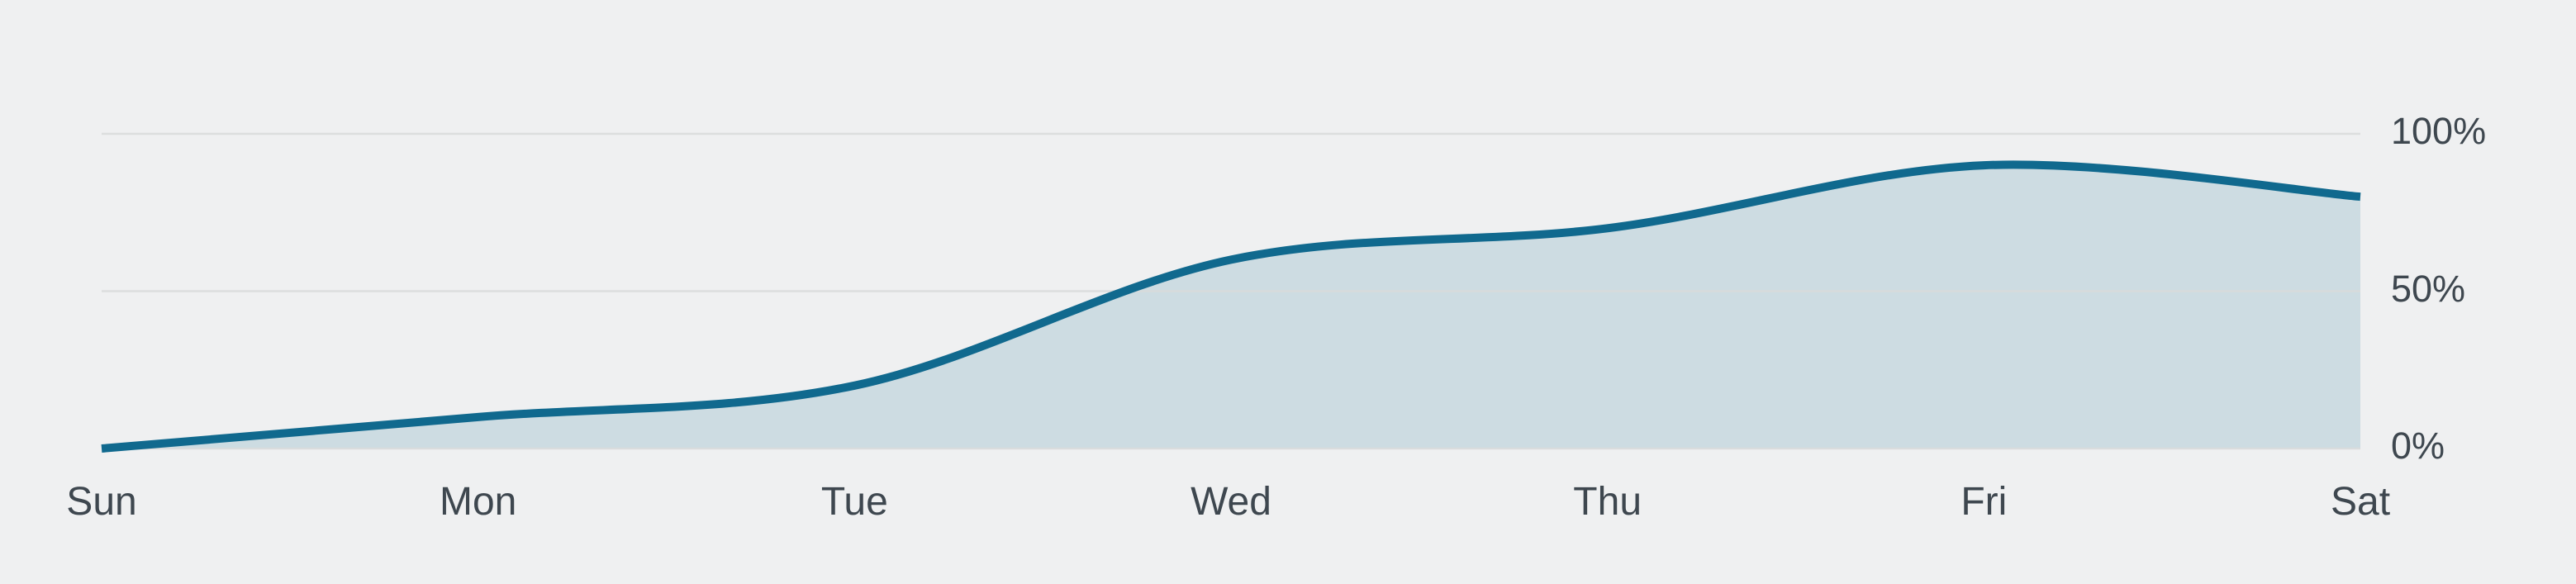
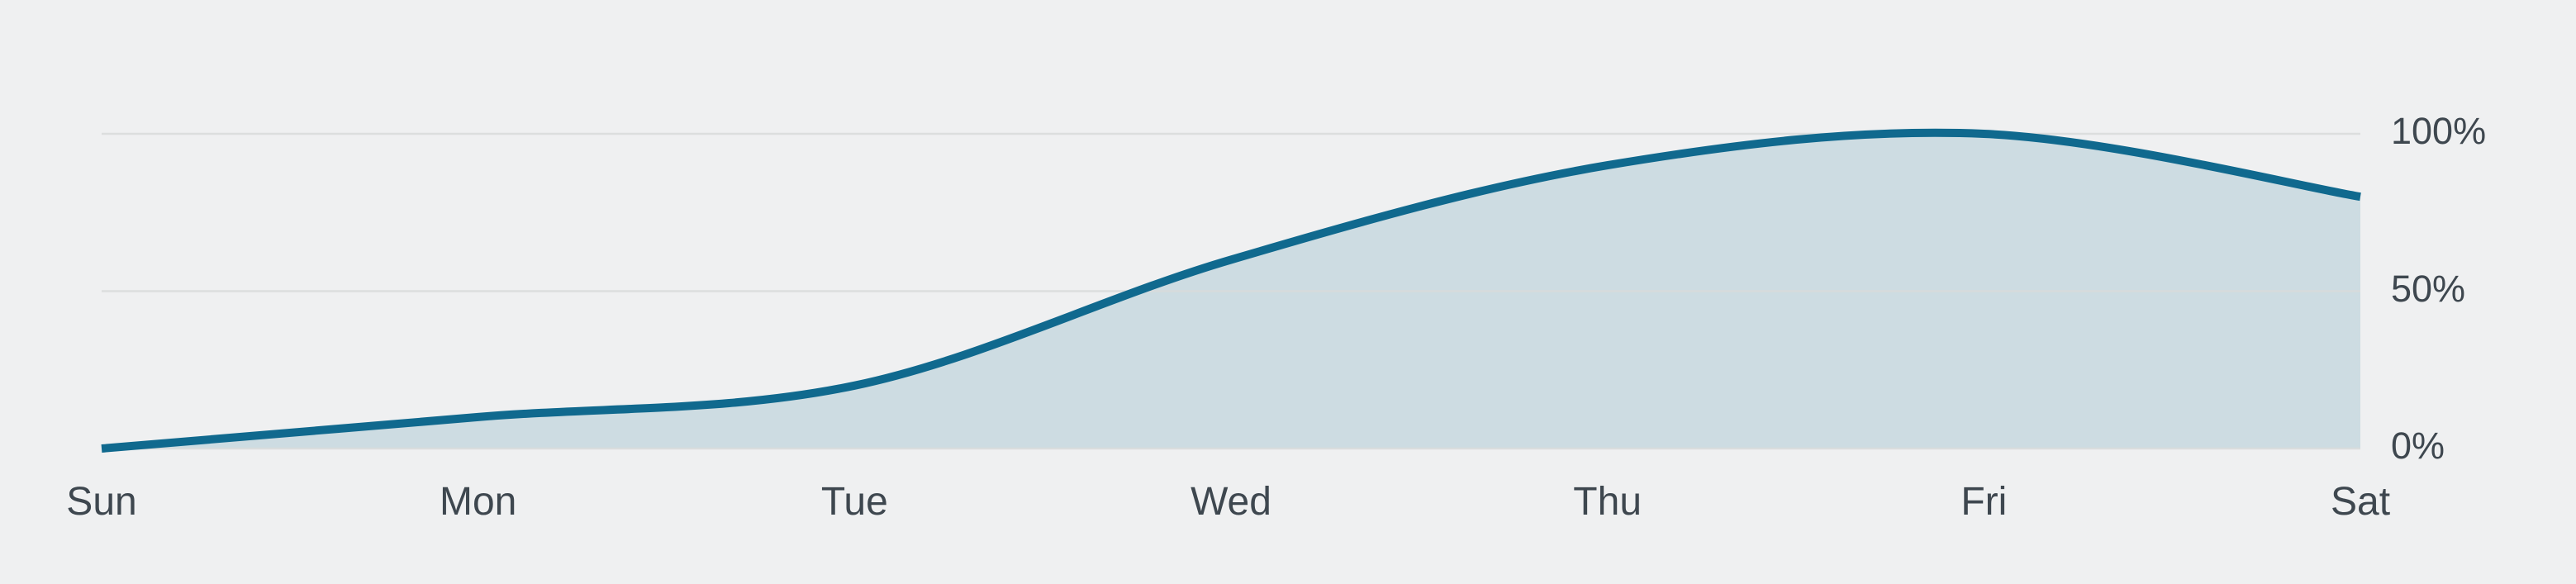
Thu: 70% -> 90%
Fri: 90% -> 100%
